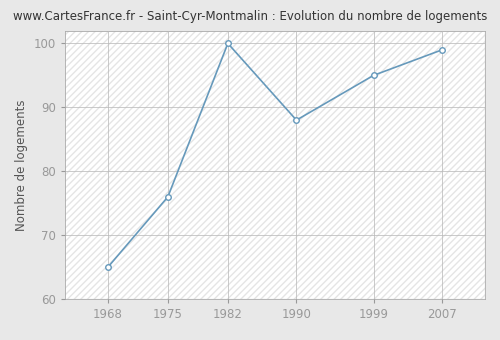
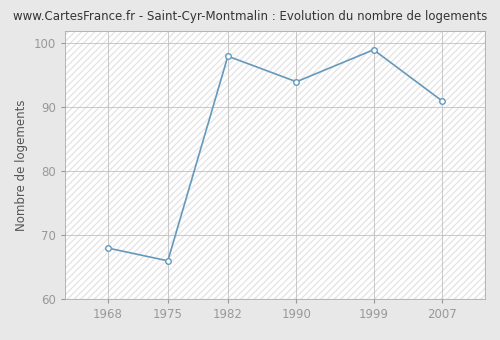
1968: 65 -> 68
1975: 76 -> 66
1982: 100 -> 98
1990: 88 -> 94
1999: 95 -> 99
2007: 99 -> 91
